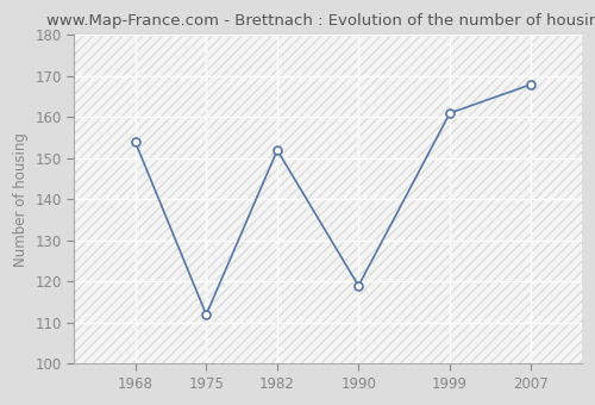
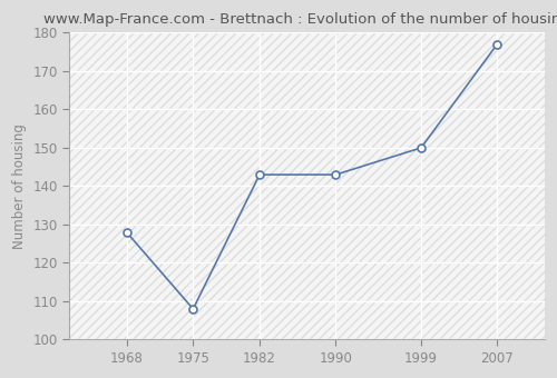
1968: 154 -> 128
1975: 112 -> 108
1982: 152 -> 143
1990: 119 -> 143
1999: 161 -> 150
2007: 168 -> 177
